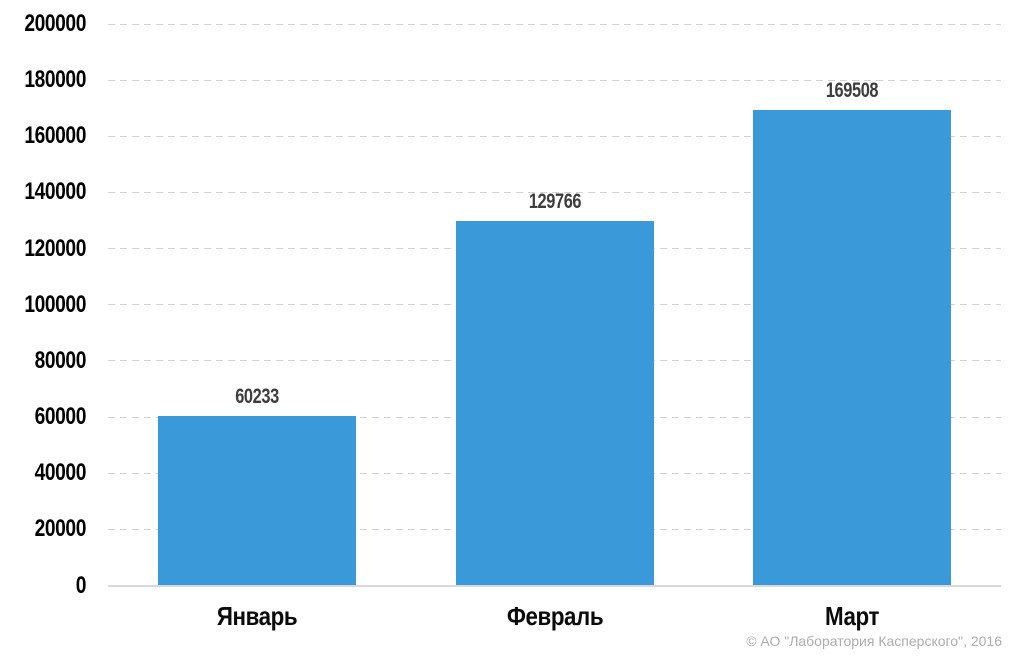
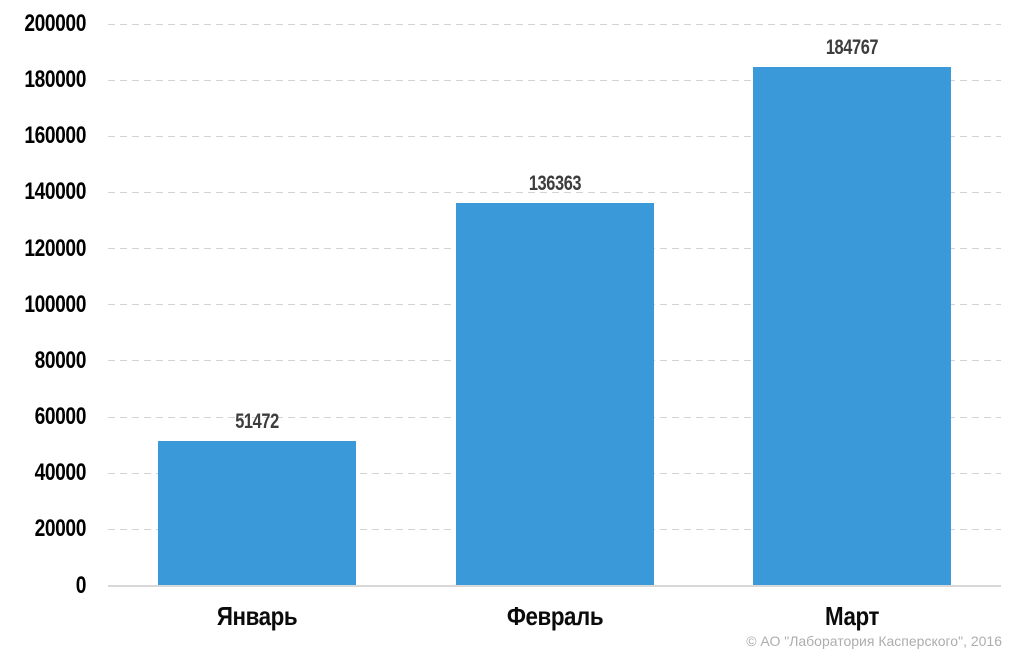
Январь: 60233 -> 51472
Февраль: 129766 -> 136363
Март: 169508 -> 184767
